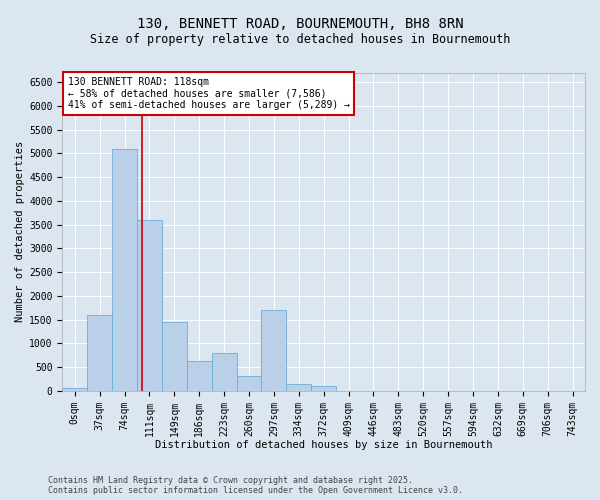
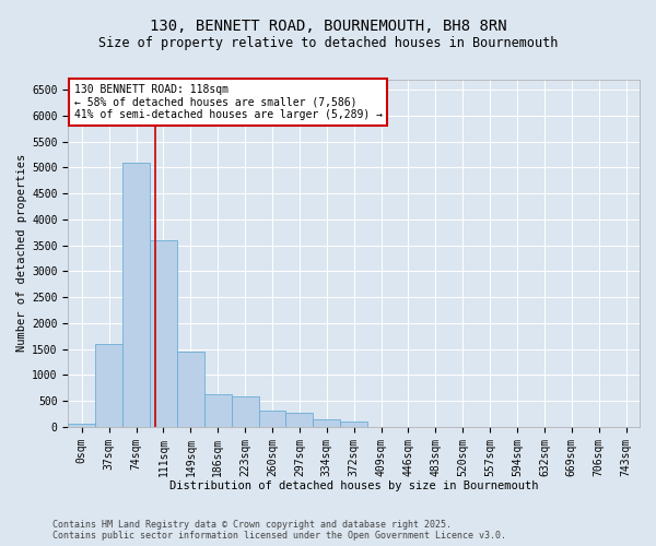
223sqm: 800 -> 590
297sqm: 1700 -> 280
